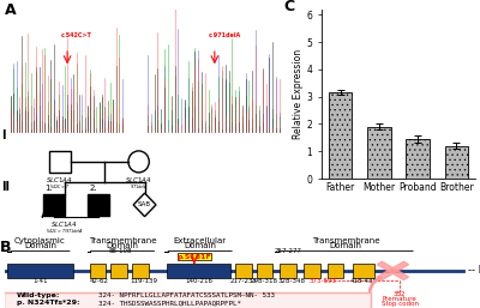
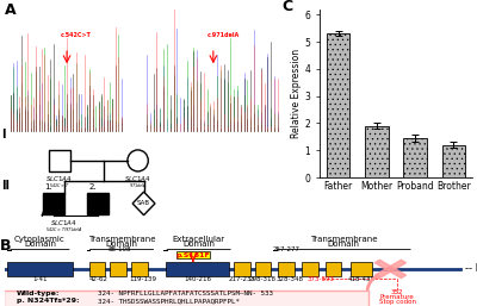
Father: 3.15 -> 5.30
